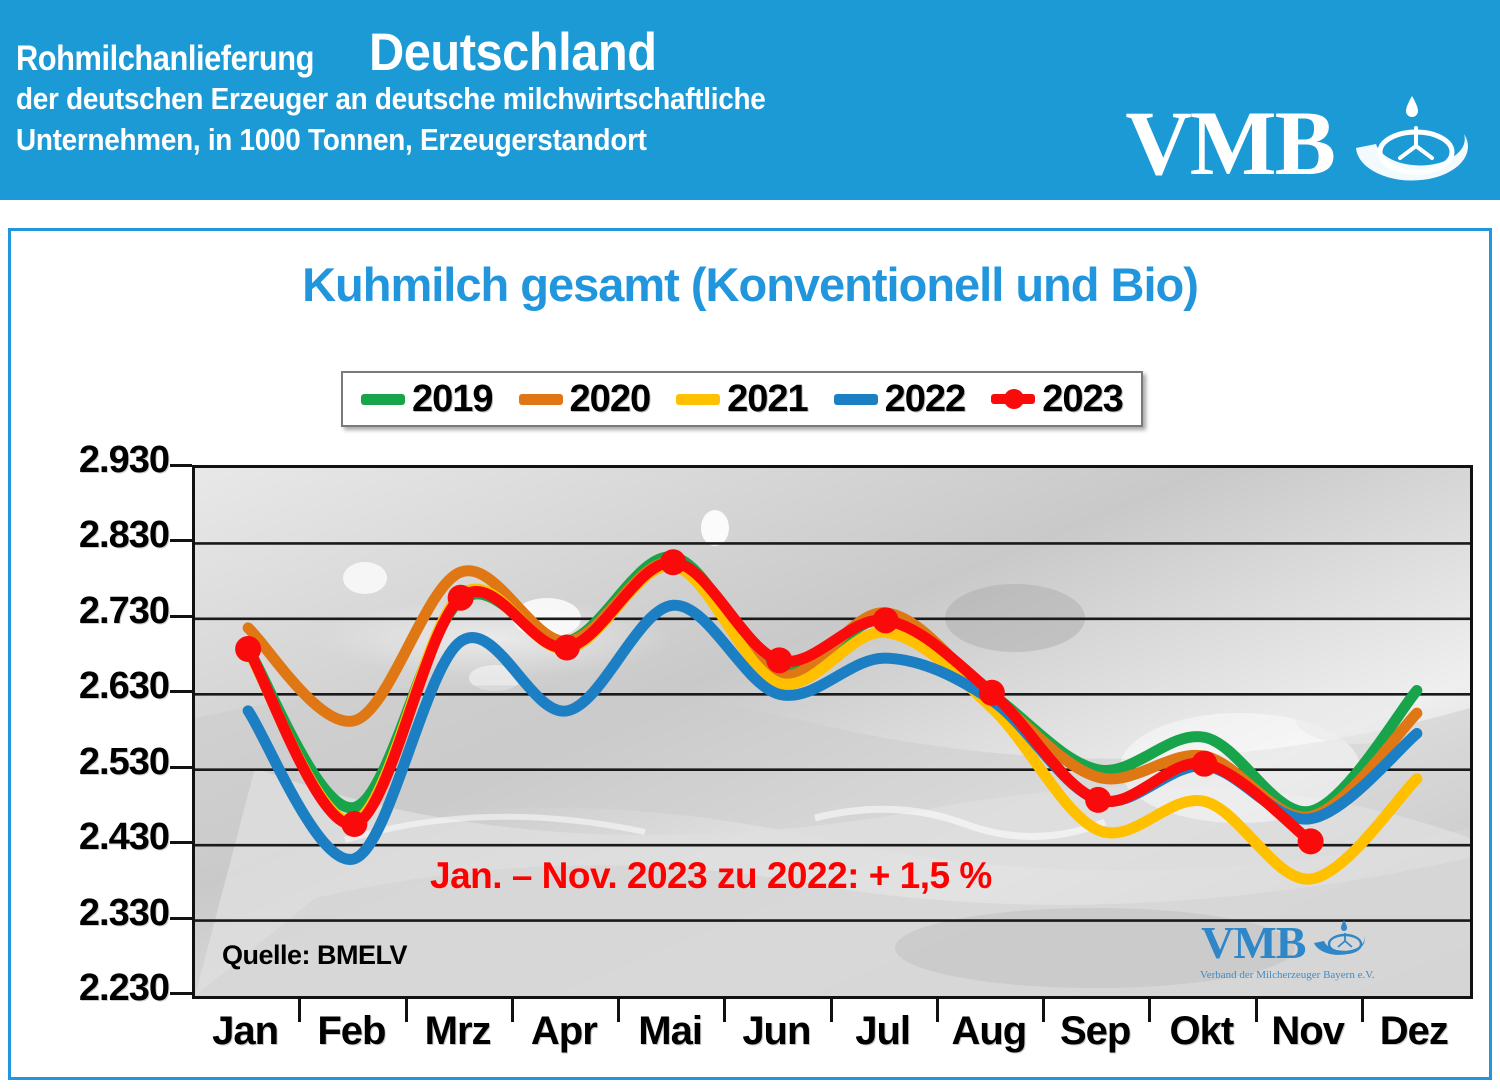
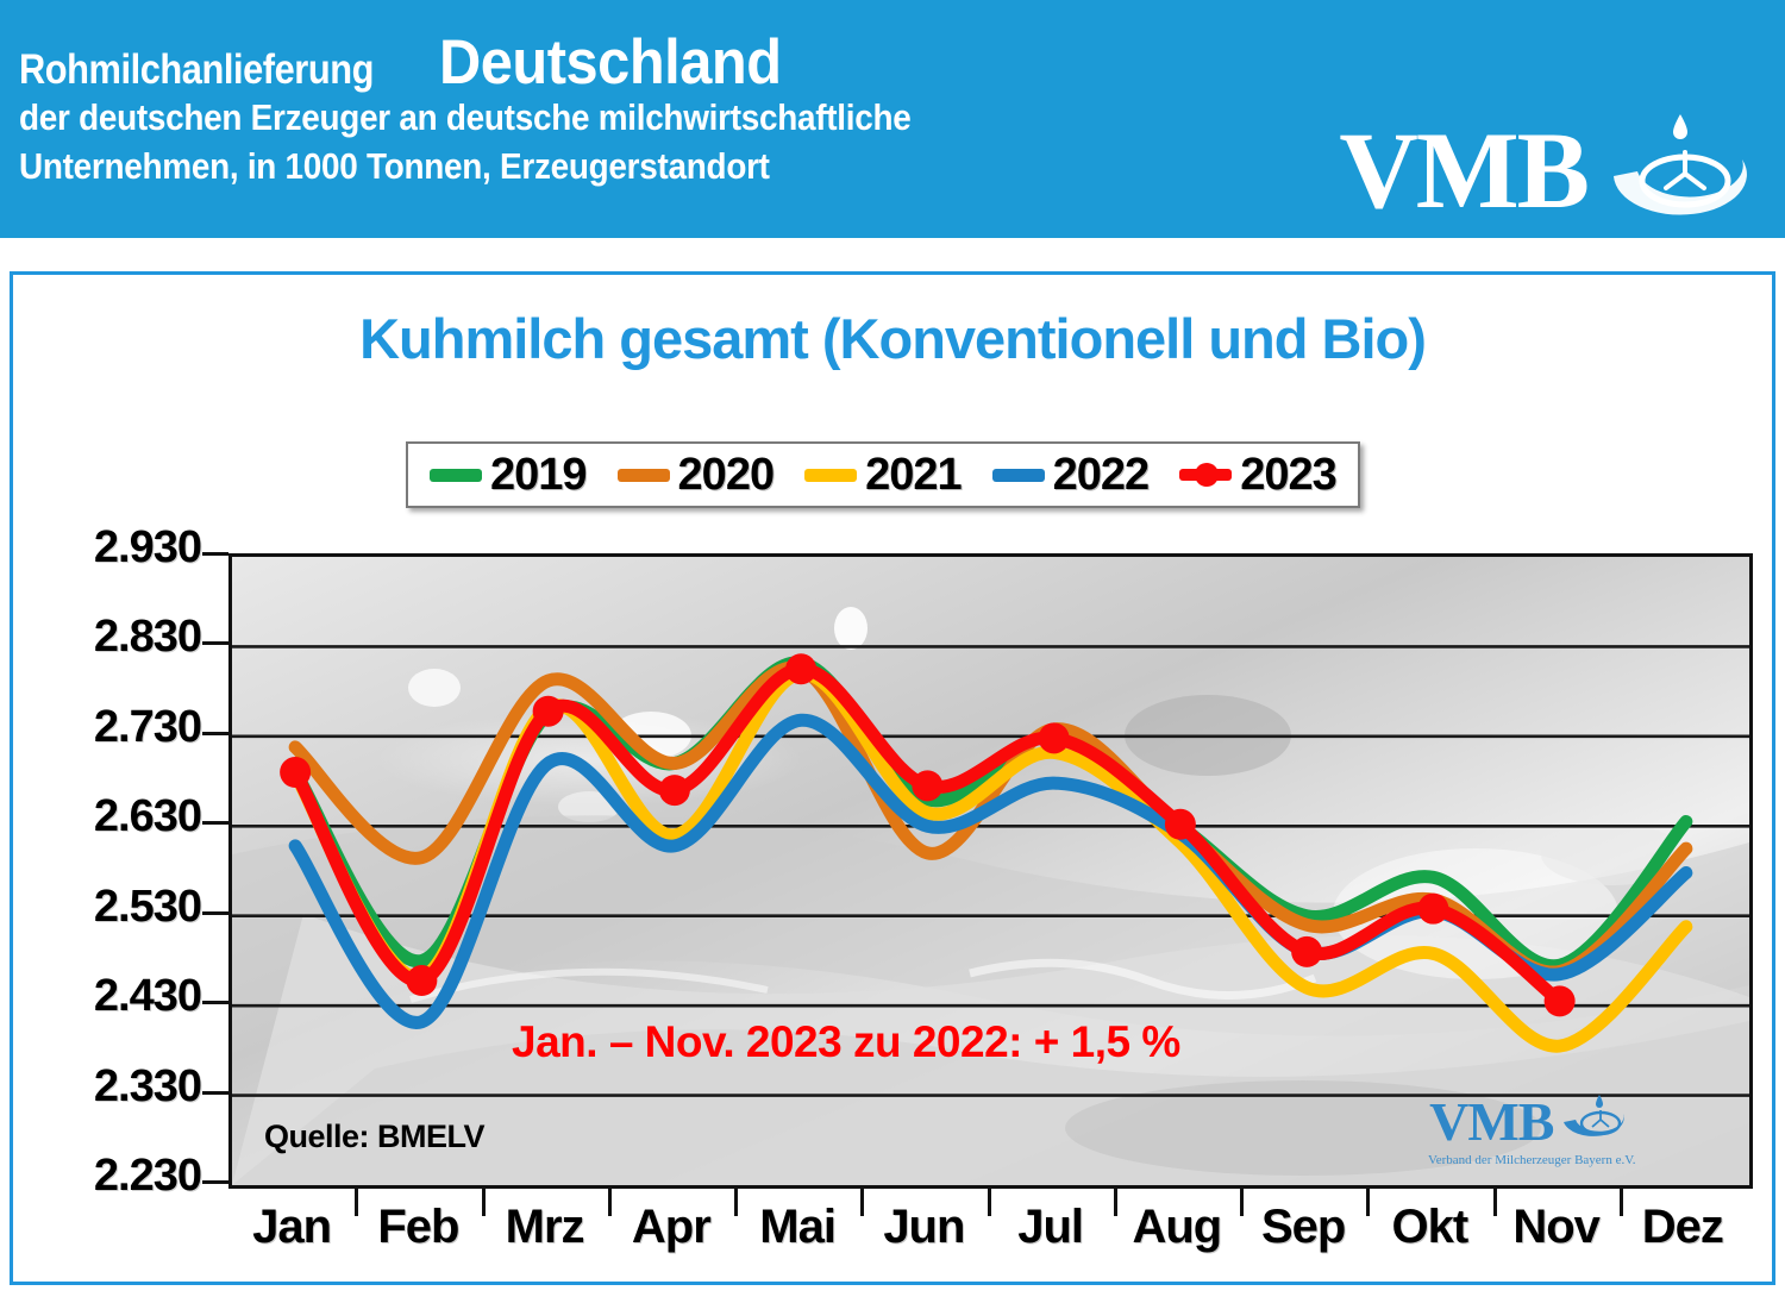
2021/Apr: 2690 -> 2620
2023/Apr: 2690 -> 2670
2020/Jun: 2660 -> 2600
